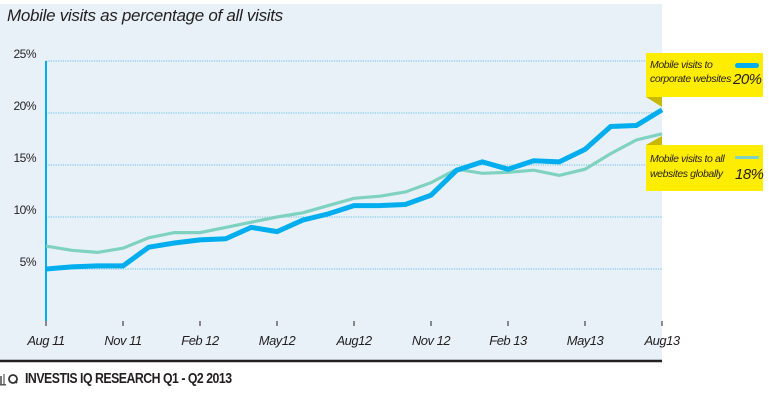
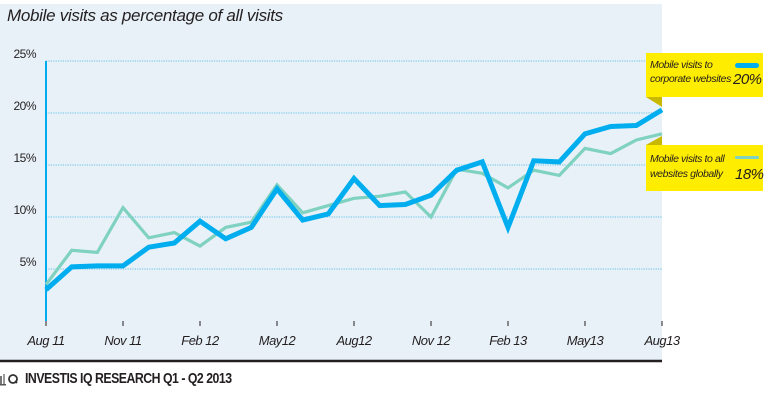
Mobile visits to corporate websites/Aug 11: 5.0% -> 3.0%
Mobile visits to all websites globally/Aug 11: 7.2% -> 3.5%
Mobile visits to all websites globally/Nov 11: 7.0% -> 10.9%
Mobile visits to corporate websites/Feb 12: 7.8% -> 9.6%
Mobile visits to all websites globally/Feb 12: 8.5% -> 7.2%
Mobile visits to corporate websites/May 12: 8.6% -> 12.7%
Mobile visits to all websites globally/May 12: 10.0% -> 13.1%
Mobile visits to corporate websites/Aug 12: 11.1% -> 13.7%
Mobile visits to all websites globally/Nov 12: 13.3% -> 10.0%
Mobile visits to corporate websites/Feb 13: 14.6% -> 9.0%
Mobile visits to all websites globally/Feb 13: 14.3% -> 12.8%
Mobile visits to corporate websites/May 13: 16.5% -> 18.0%
Mobile visits to all websites globally/May 13: 14.6% -> 16.6%
